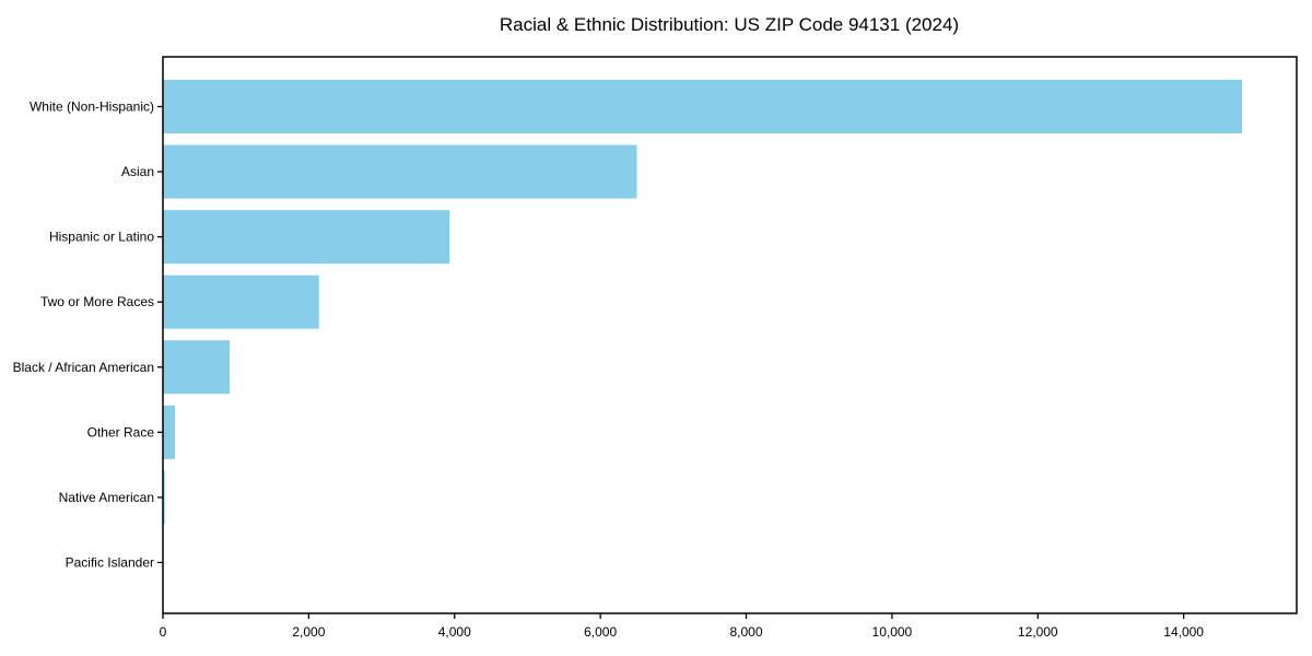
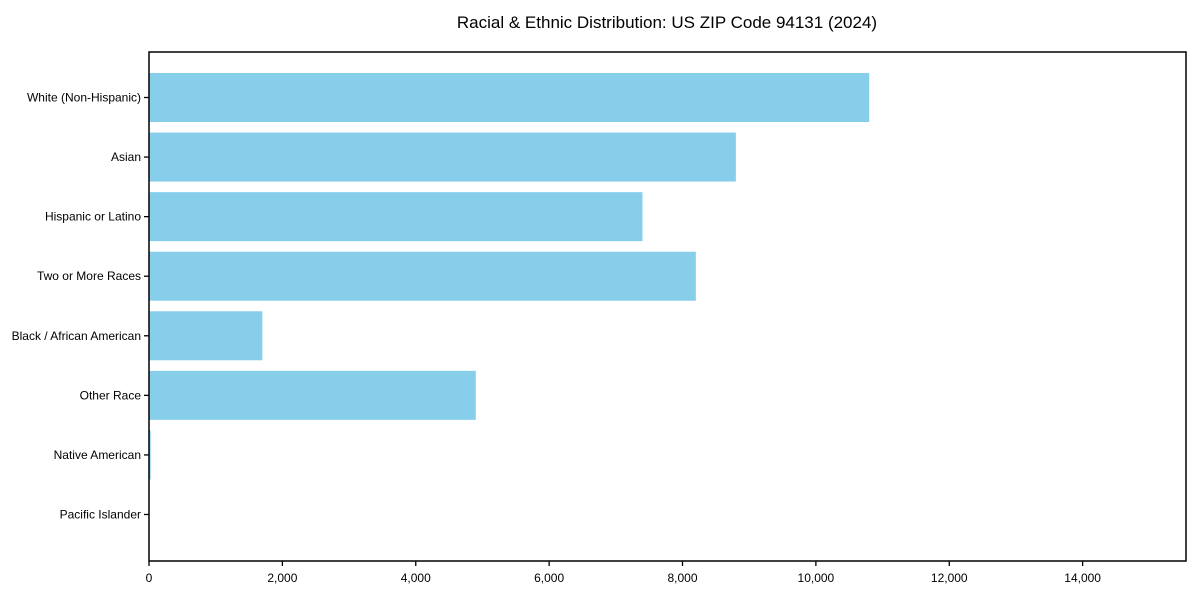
White (Non-Hispanic): 14800 -> 10800
Asian: 6500 -> 8800
Hispanic or Latino: 3900 -> 7400
Two or More Races: 2100 -> 8200
Black / African American: 900 -> 1700
Other Race: 200 -> 4900
